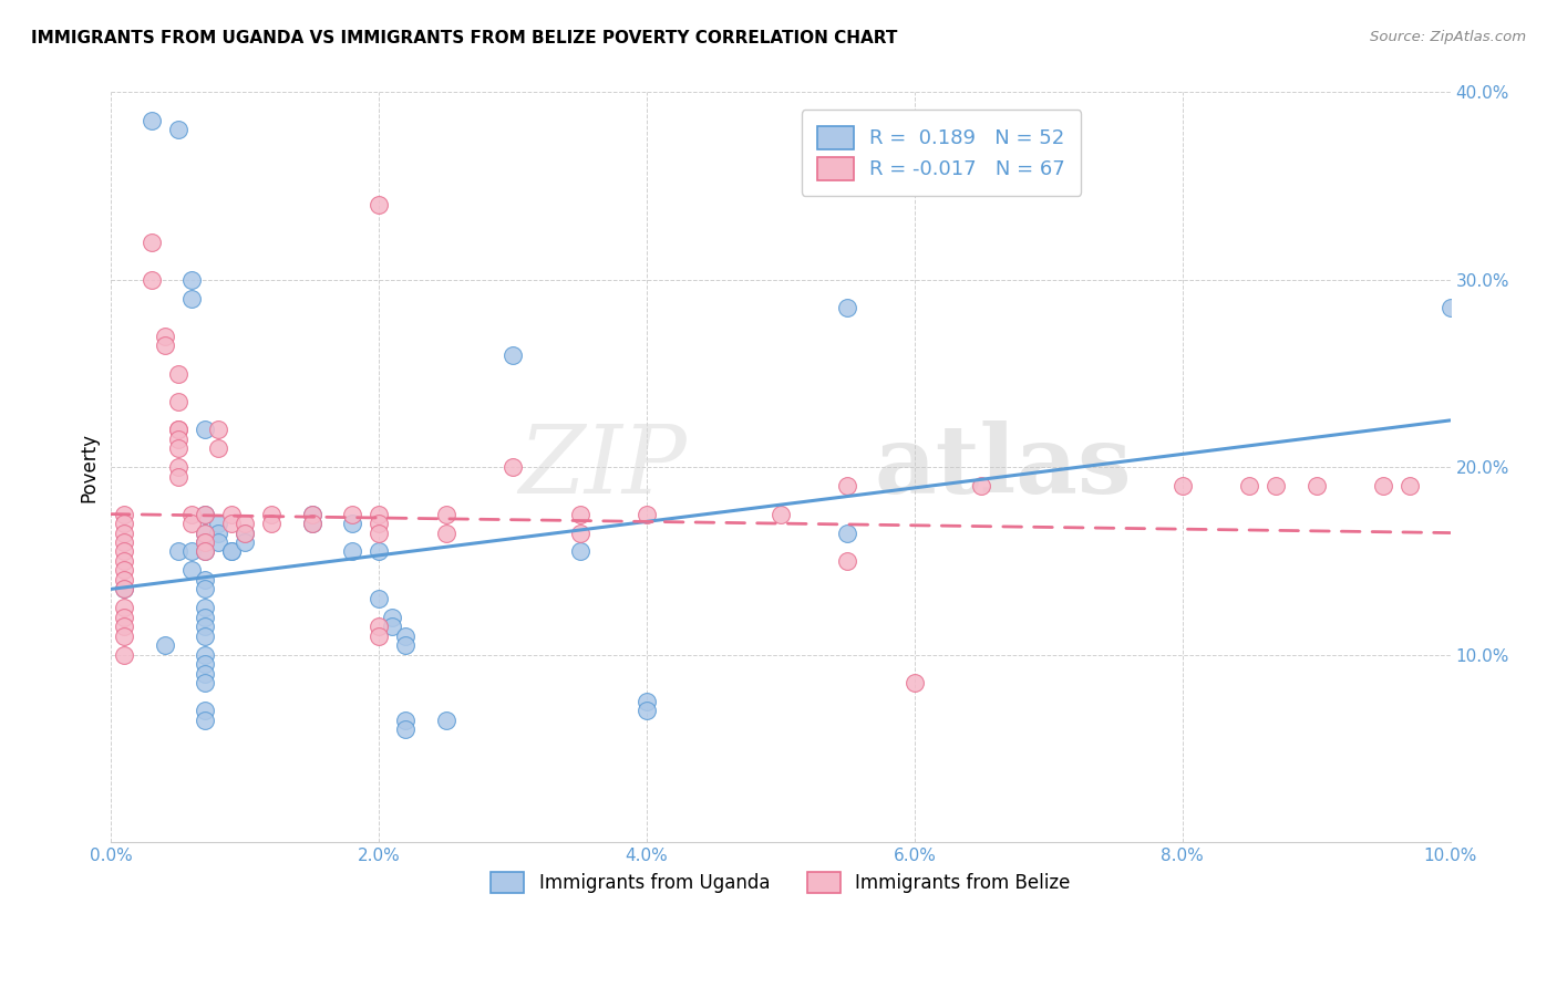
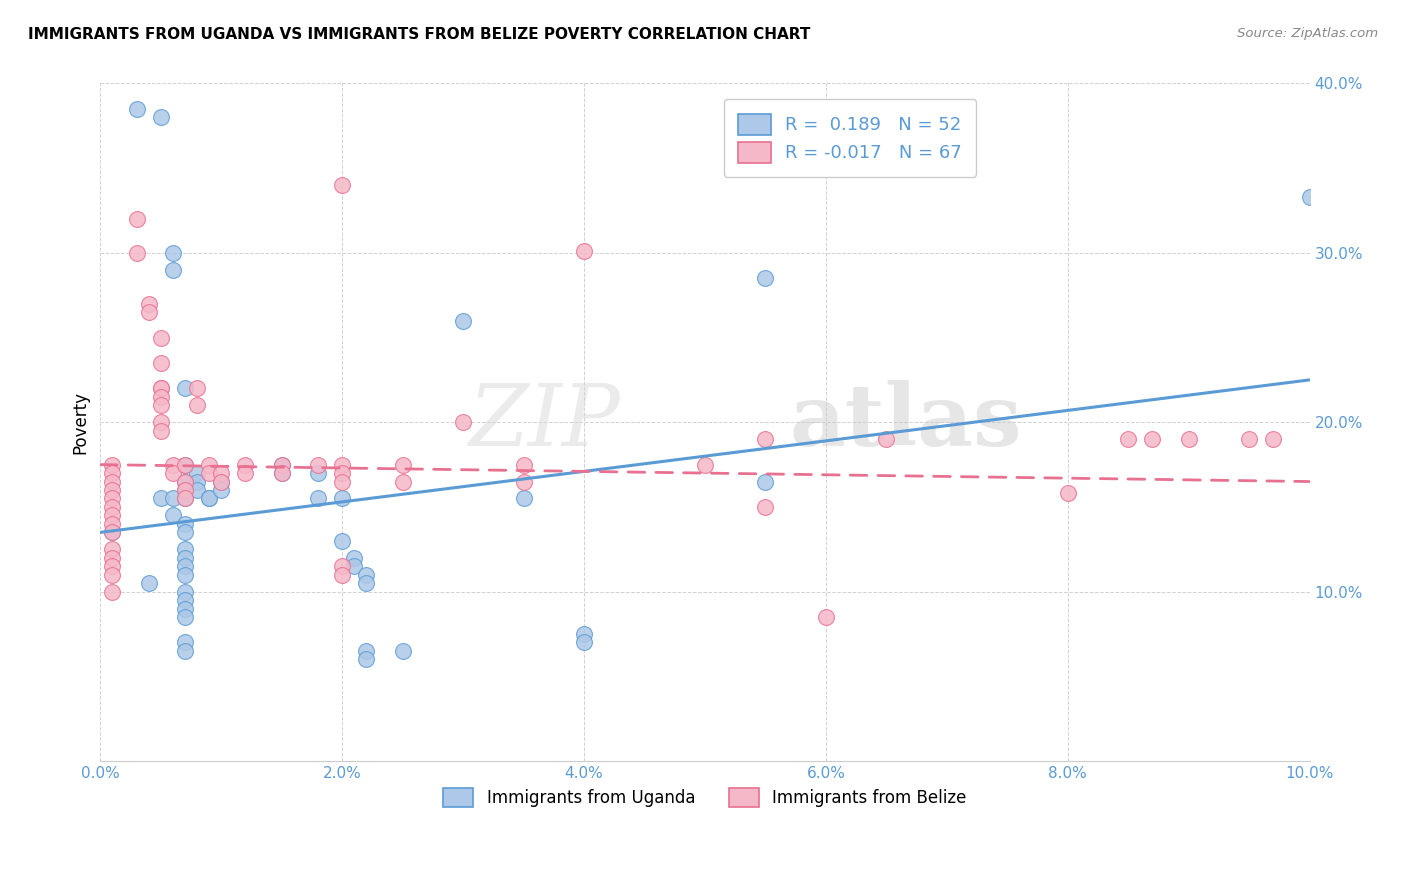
Immigrants from Belize/4.0%: 17.5% -> 30.1%
Immigrants from Belize/8.0%: 19.0% -> 15.8%
Immigrants from Uganda/10.0%: 28.5% -> 33.3%
